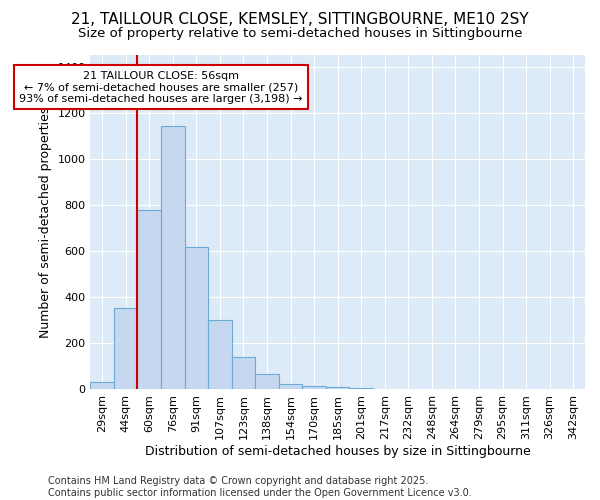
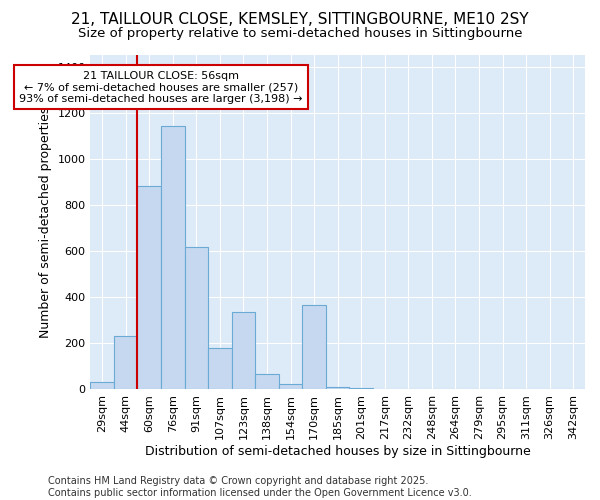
44sqm: 350 -> 230
60sqm: 775 -> 880
107sqm: 300 -> 180
123sqm: 140 -> 335
170sqm: 15 -> 365
